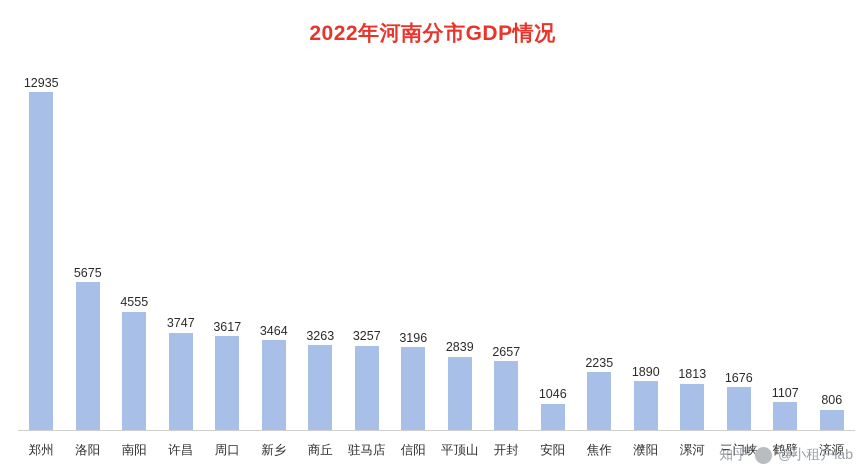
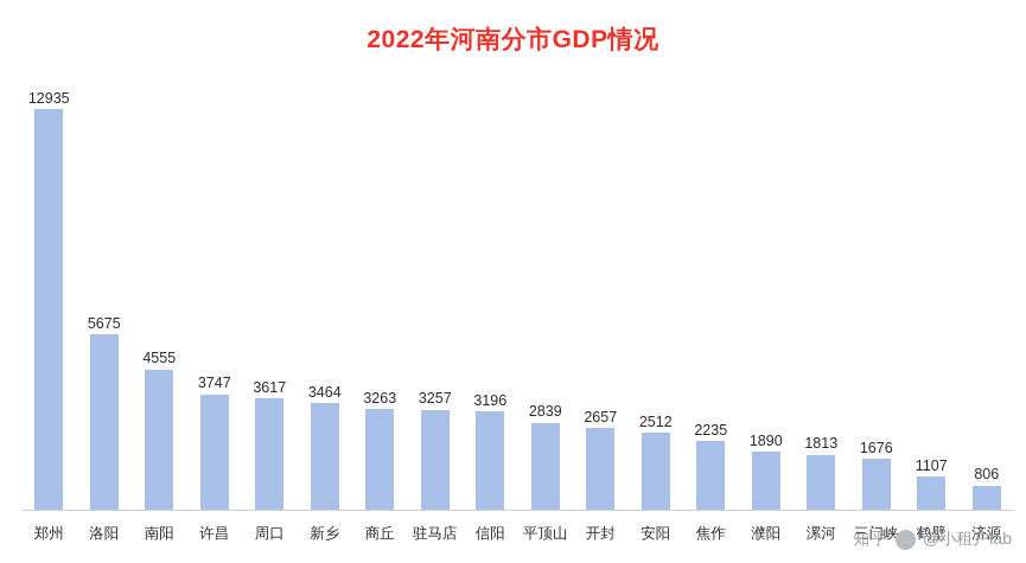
安阳: 1046 -> 2512
